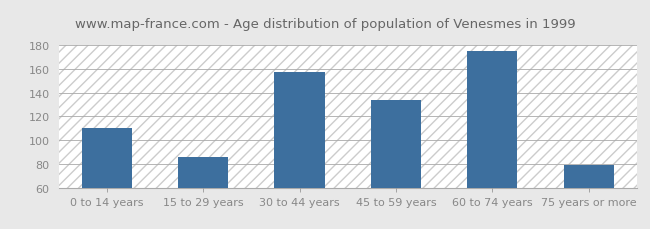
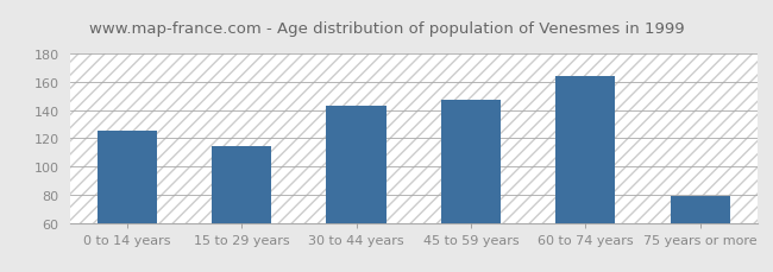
0 to 14 years: 110 -> 125
15 to 29 years: 86 -> 114
30 to 44 years: 157 -> 143
45 to 59 years: 134 -> 147
60 to 74 years: 175 -> 164
